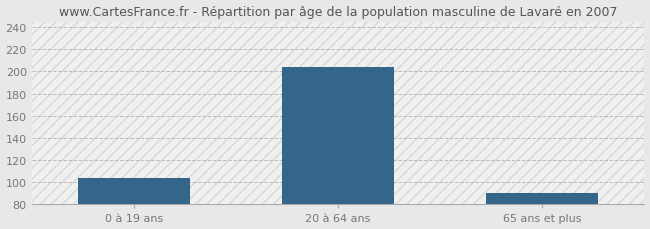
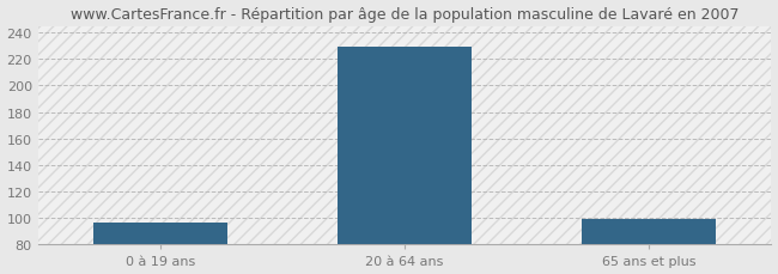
0 à 19 ans: 104 -> 97
20 à 64 ans: 204 -> 229
65 ans et plus: 90 -> 99
